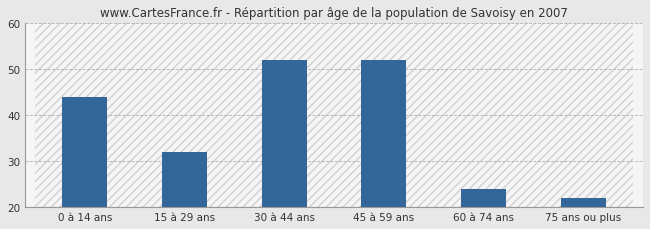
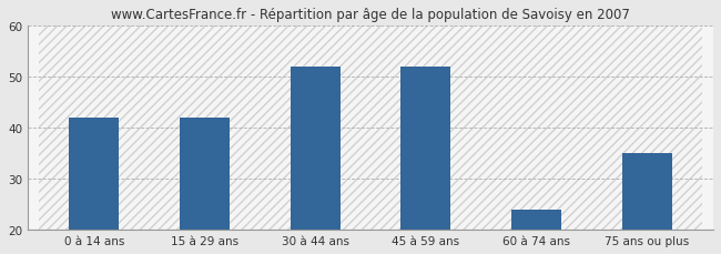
0 à 14 ans: 44 -> 42
15 à 29 ans: 32 -> 42
75 ans ou plus: 22 -> 35
